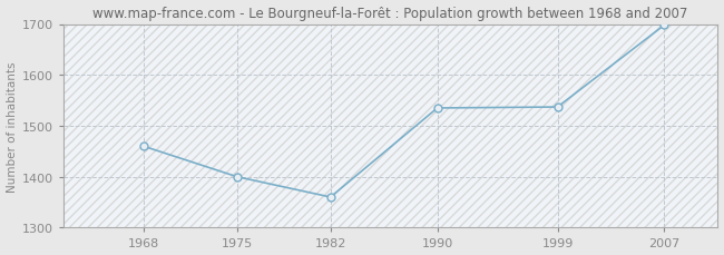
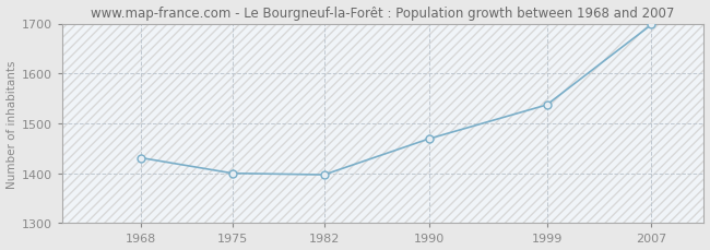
1968: 1460 -> 1431
1982: 1360 -> 1397
1990: 1535 -> 1469
